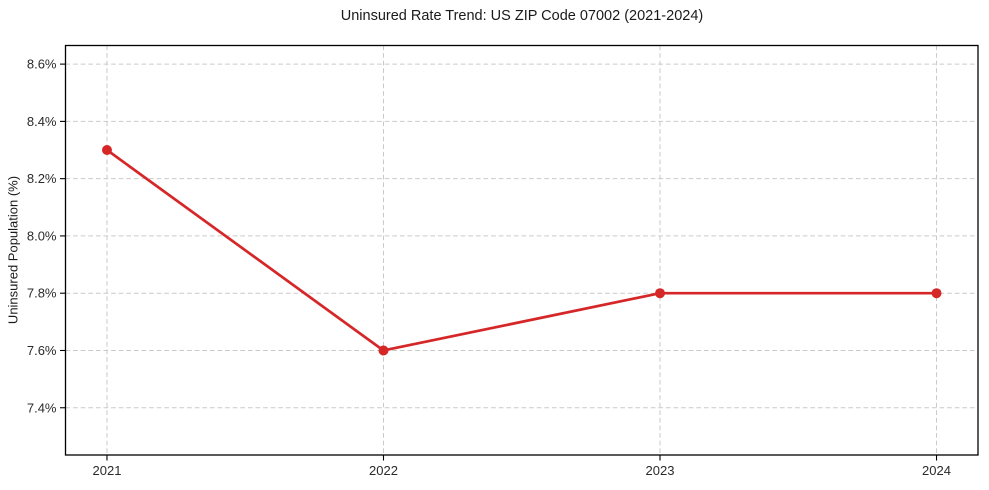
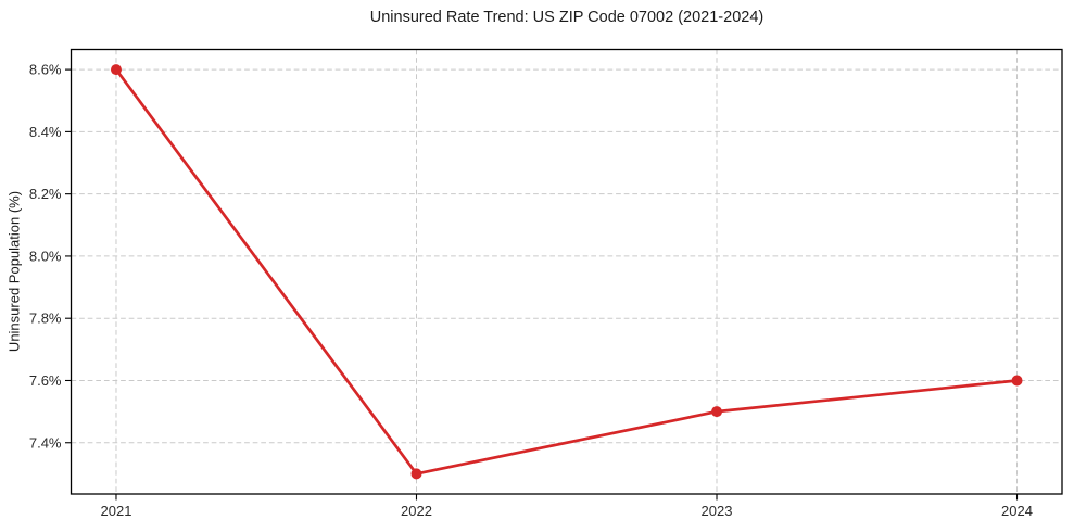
2021: 8.3% -> 8.6%
2022: 7.6% -> 7.3%
2023: 7.8% -> 7.5%
2024: 7.8% -> 7.6%
